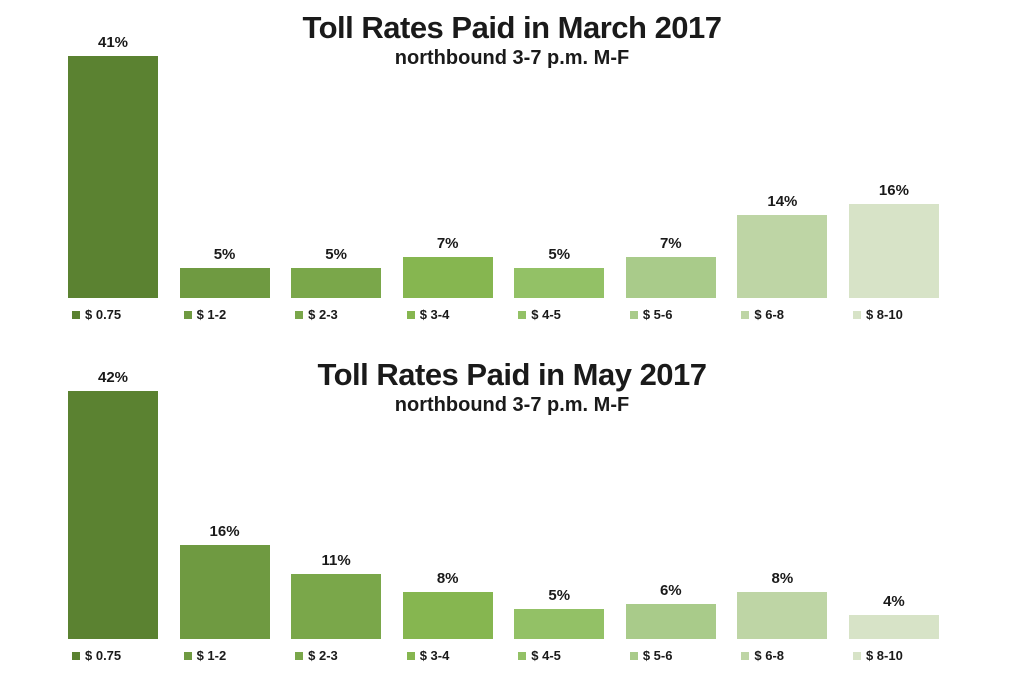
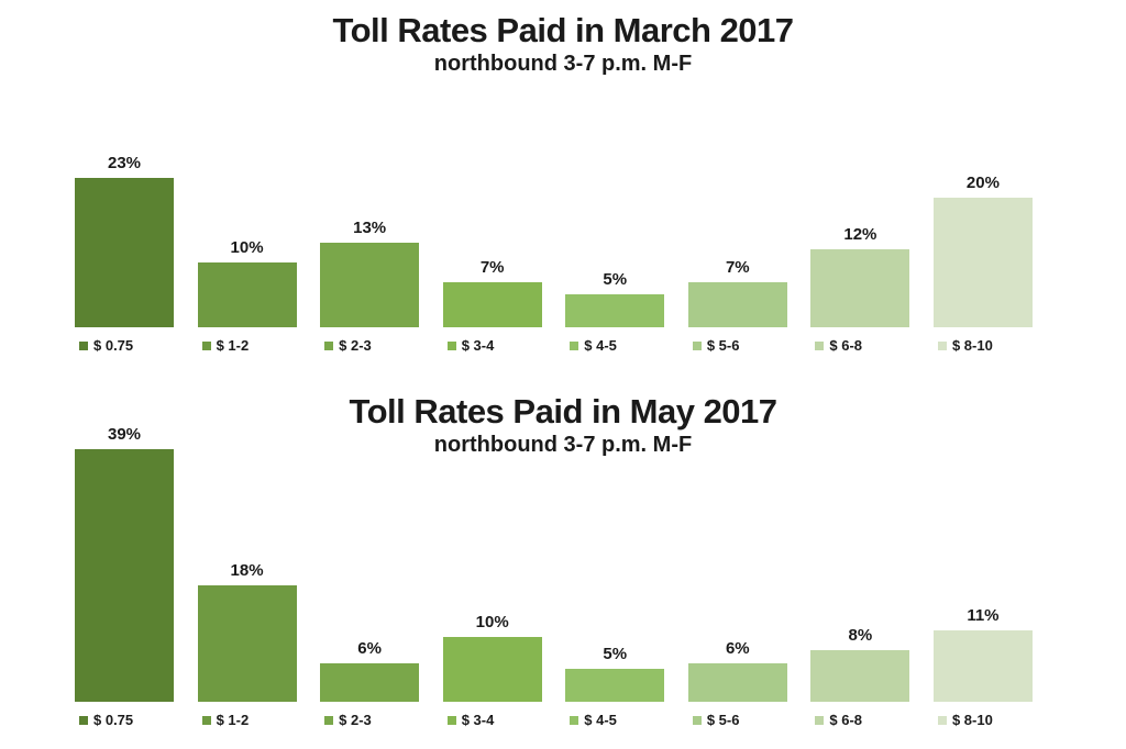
Toll Rates Paid in March 2017/$ 0.75: 41% -> 23%
Toll Rates Paid in March 2017/$ 1-2: 5% -> 10%
Toll Rates Paid in March 2017/$ 2-3: 5% -> 13%
Toll Rates Paid in March 2017/$ 6-8: 14% -> 12%
Toll Rates Paid in March 2017/$ 8-10: 16% -> 20%
Toll Rates Paid in May 2017/$ 0.75: 42% -> 39%
Toll Rates Paid in May 2017/$ 1-2: 16% -> 18%
Toll Rates Paid in May 2017/$ 2-3: 11% -> 6%
Toll Rates Paid in May 2017/$ 3-4: 8% -> 10%
Toll Rates Paid in May 2017/$ 8-10: 4% -> 11%
